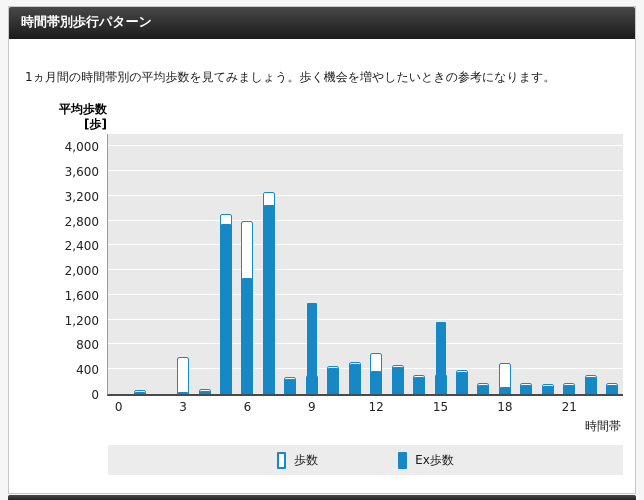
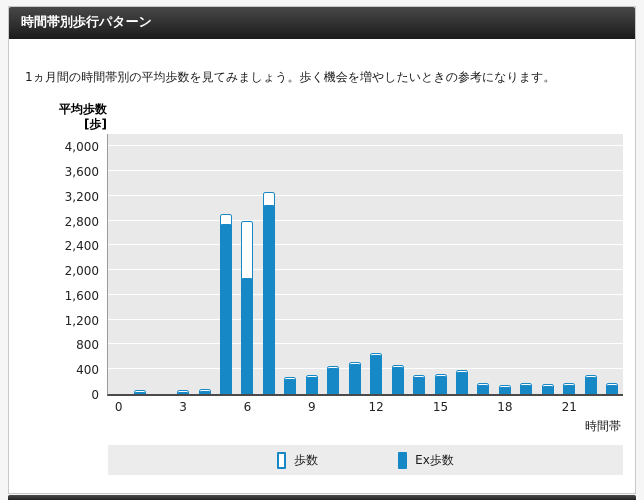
歩数/3: 600 -> 100
Ex歩数/9: 1500 -> 300
Ex歩数/12: 400 -> 700
Ex歩数/15: 1200 -> 300
歩数/18: 500 -> 200
